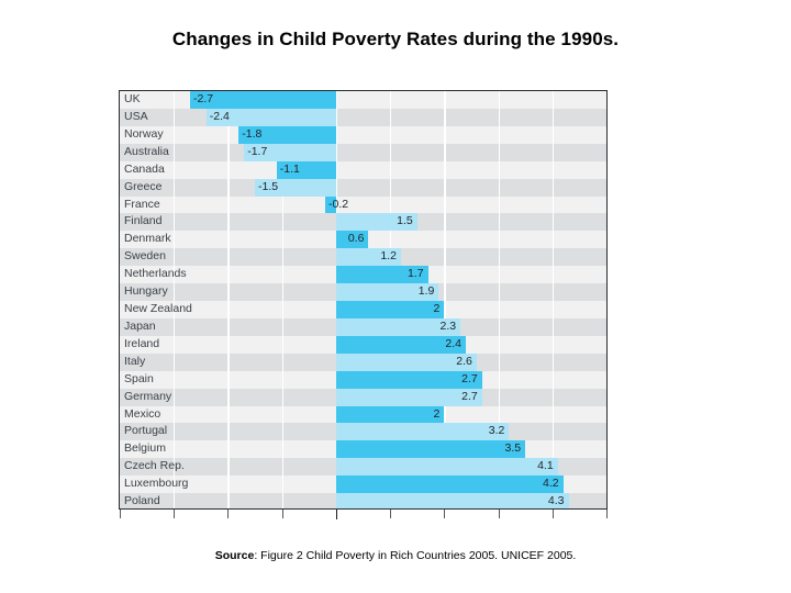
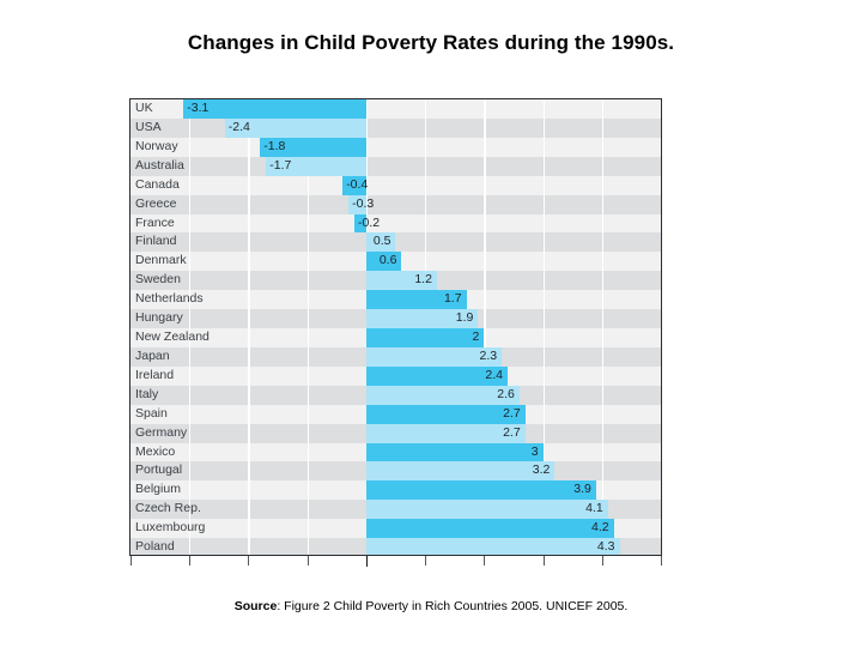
UK: -2.7 -> -3.1
Canada: -1.1 -> -0.4
Greece: -1.5 -> -0.3
Finland: 1.5 -> 0.5
Mexico: 2 -> 3
Belgium: 3.5 -> 3.9
